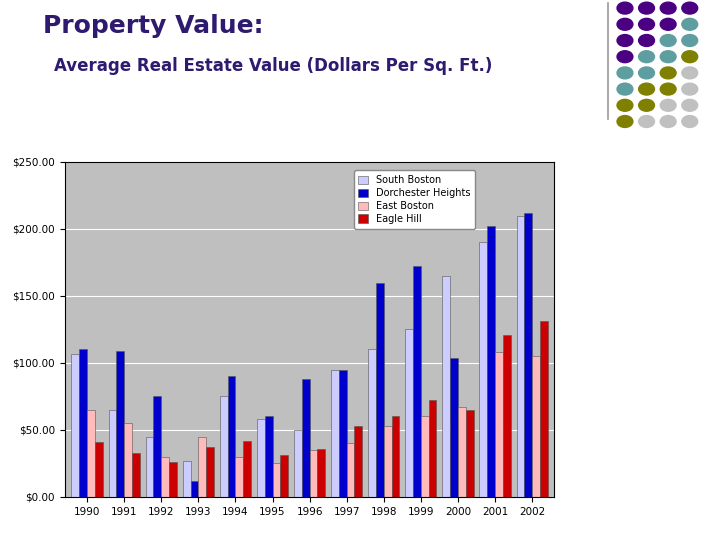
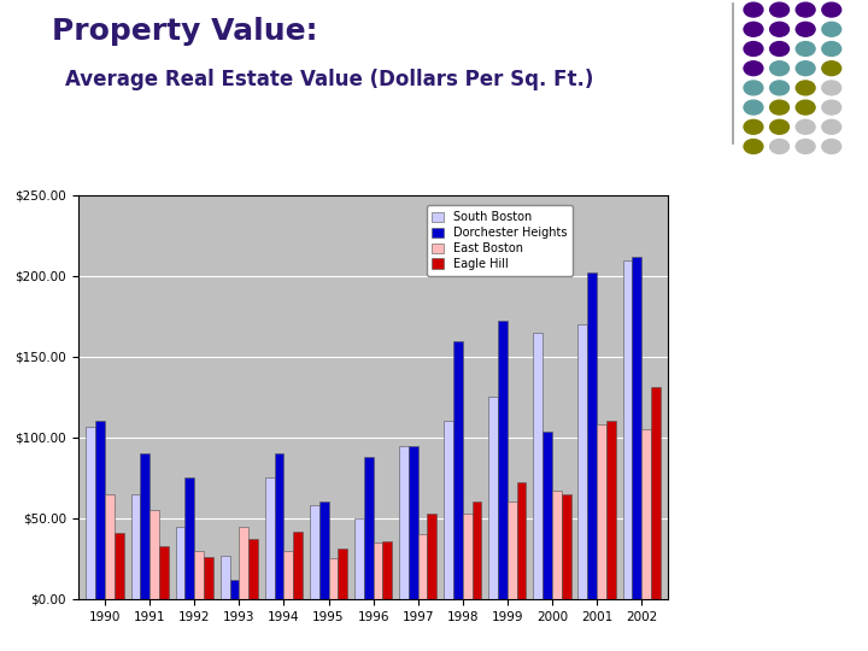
Dorchester Heights/1991: $109 -> $90
South Boston/2001: $190 -> $170
Eagle Hill/2001: $121 -> $110
